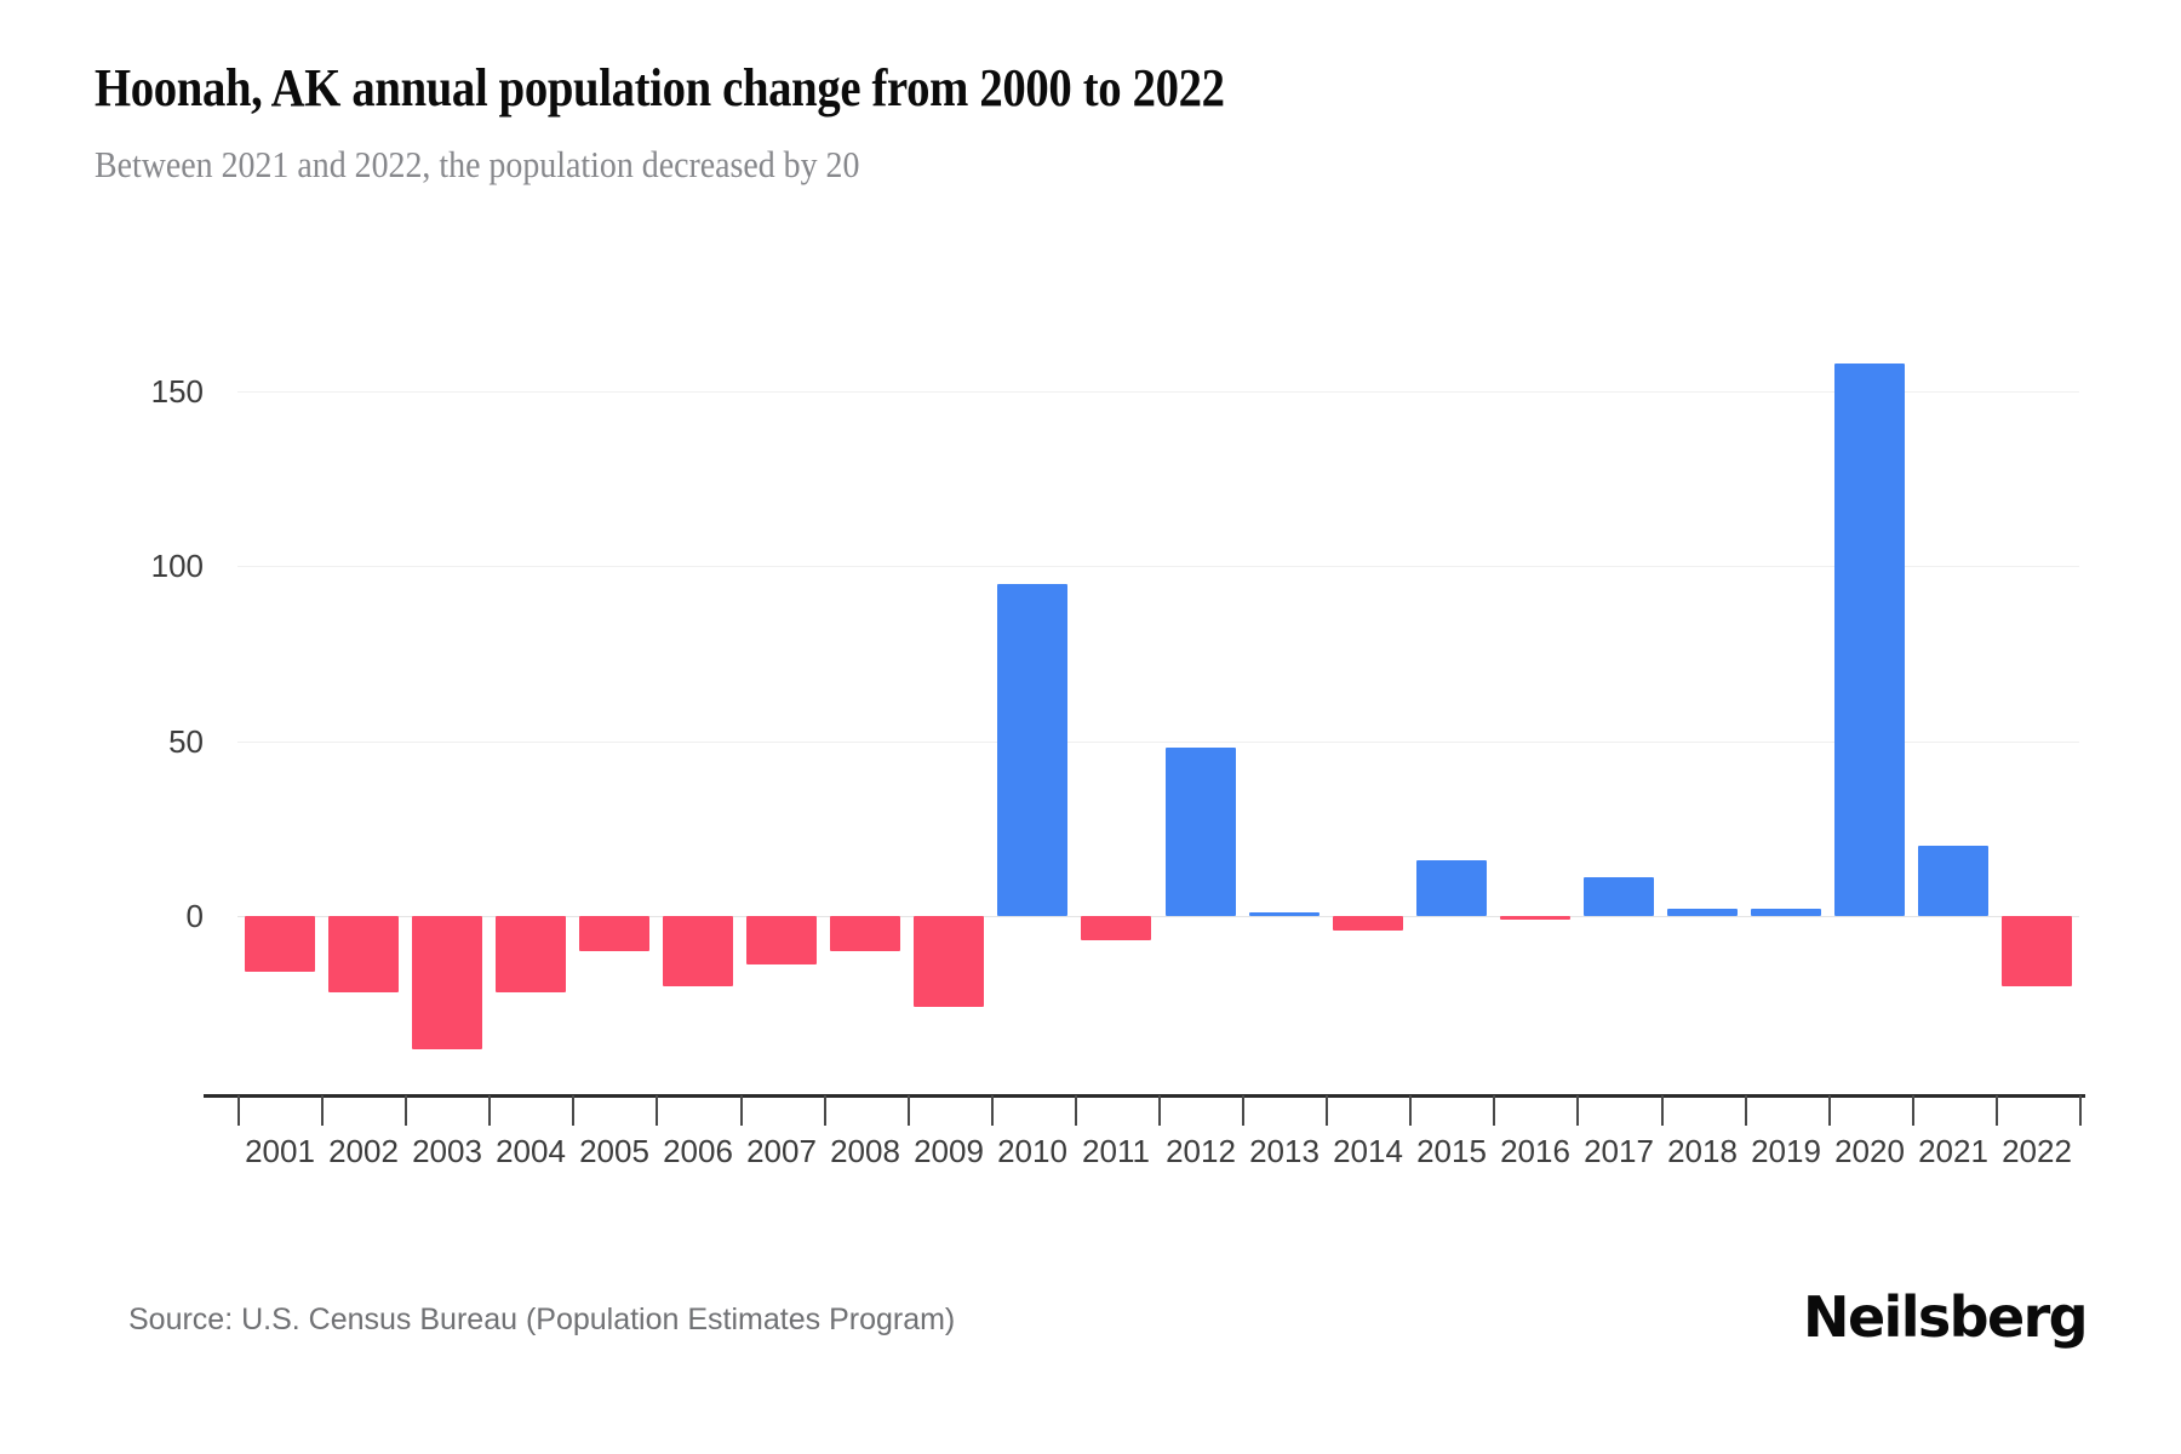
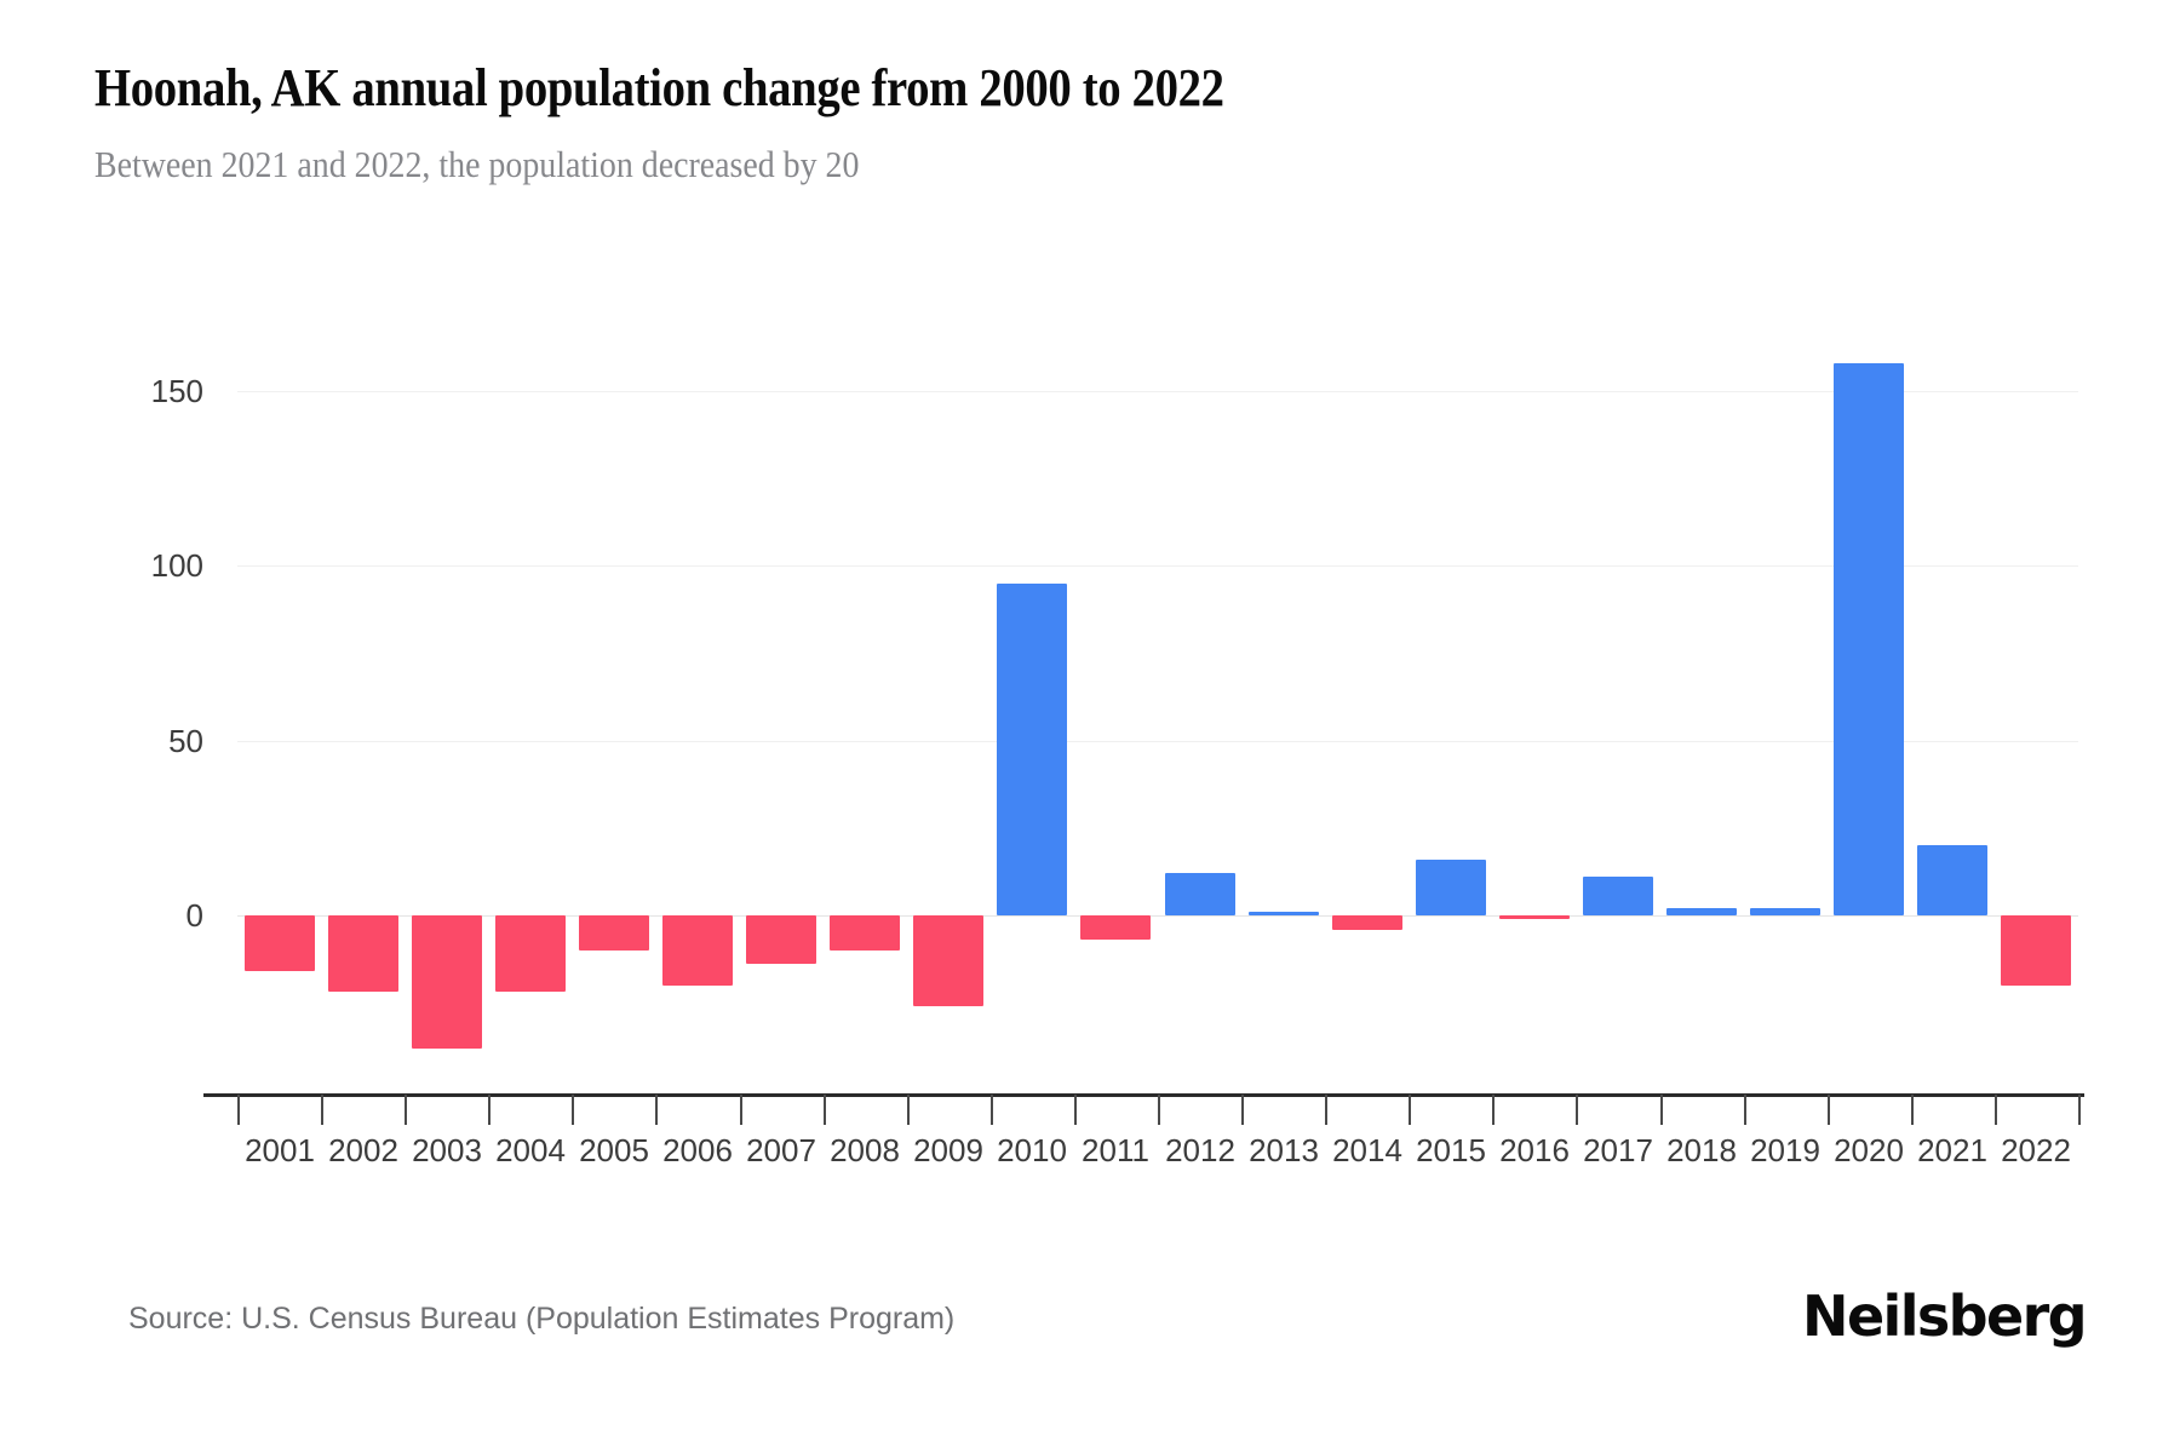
2012: 48 -> 12
